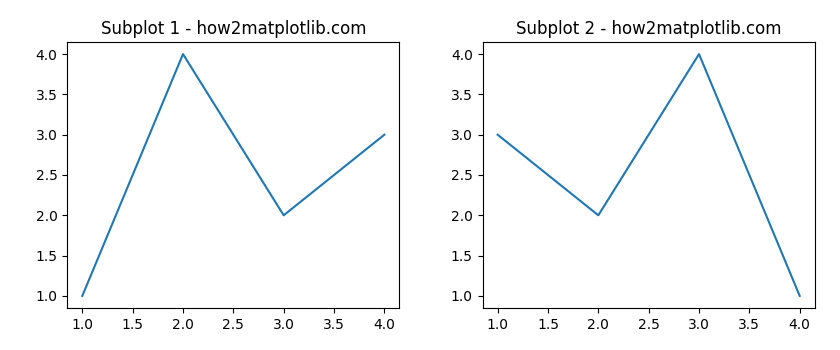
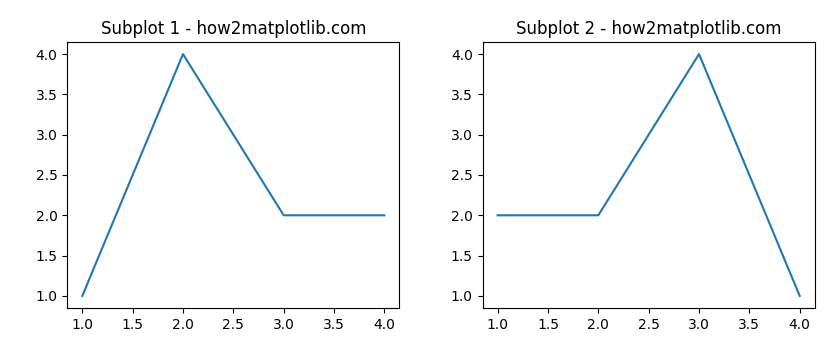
Subplot 1 - how2matplotlib.com/4.0: 3 -> 2
Subplot 2 - how2matplotlib.com/1.0: 3 -> 2
